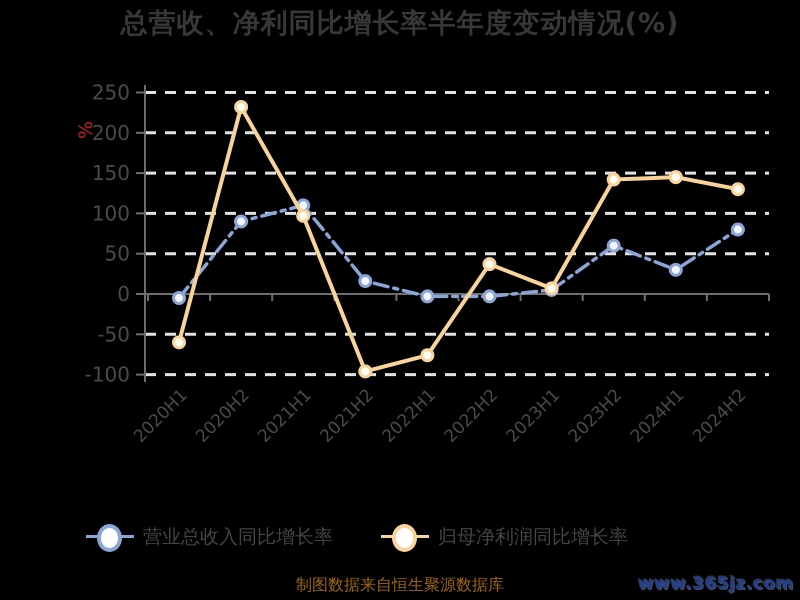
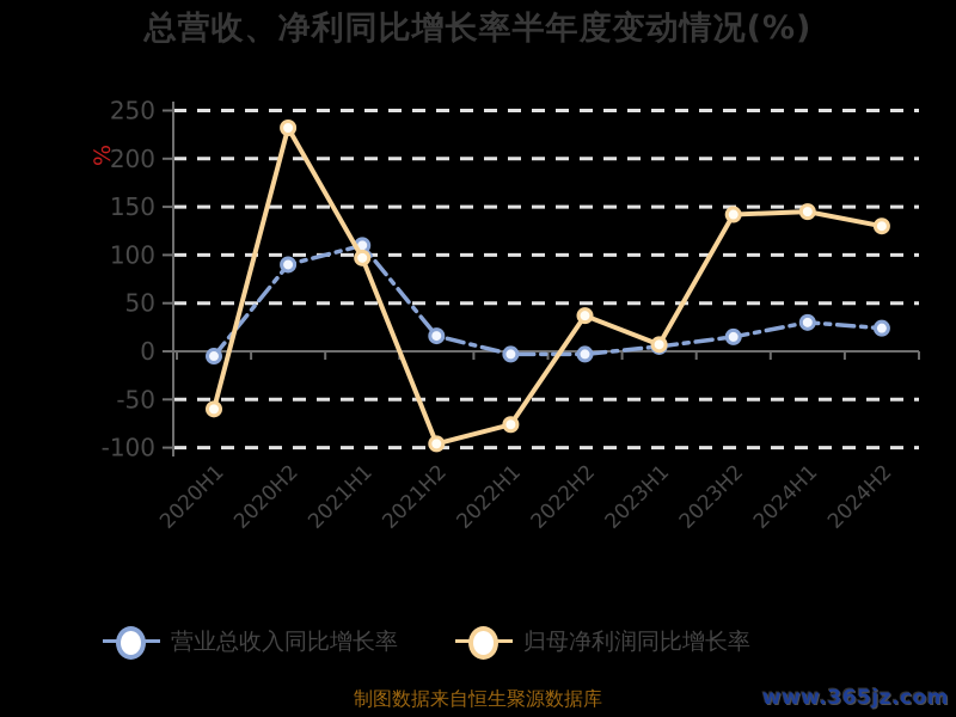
营业总收入同比增长率/2023H2: 60 -> 20
营业总收入同比增长率/2024H2: 80 -> 20
